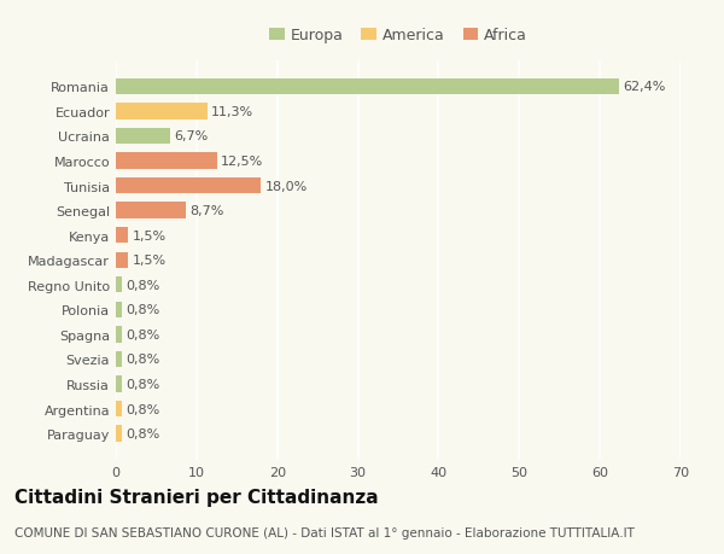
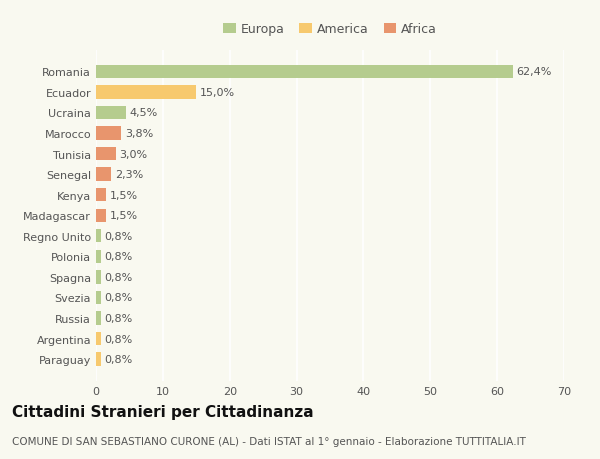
Ecuador: 11,3% -> 15,0%
Ucraina: 6,7% -> 4,5%
Marocco: 12,5% -> 3,8%
Tunisia: 18,0% -> 3,0%
Senegal: 8,7% -> 2,3%
